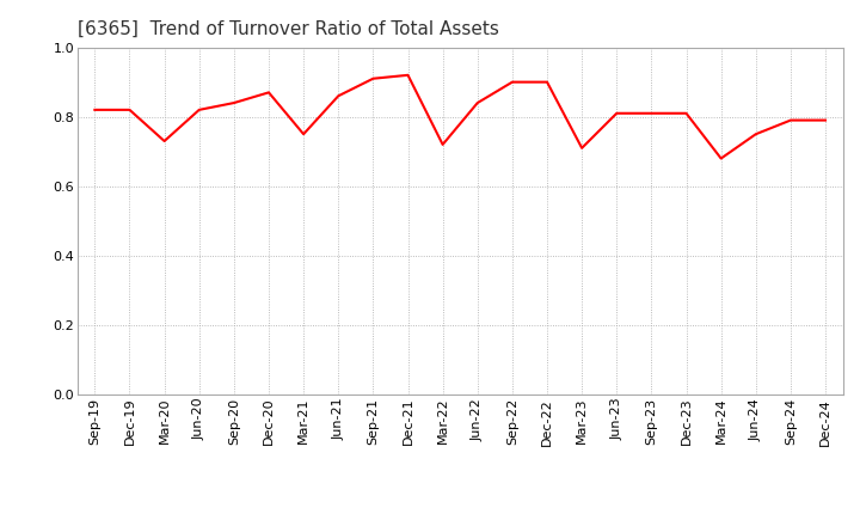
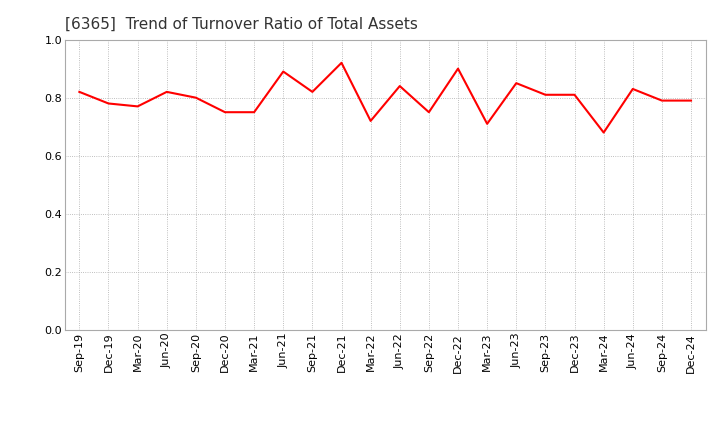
Dec-19: 0.82 -> 0.78
Mar-20: 0.73 -> 0.77
Sep-20: 0.84 -> 0.80
Dec-20: 0.87 -> 0.75
Jun-21: 0.86 -> 0.89
Sep-21: 0.91 -> 0.82
Sep-22: 0.90 -> 0.75
Jun-23: 0.81 -> 0.85
Jun-24: 0.75 -> 0.83
